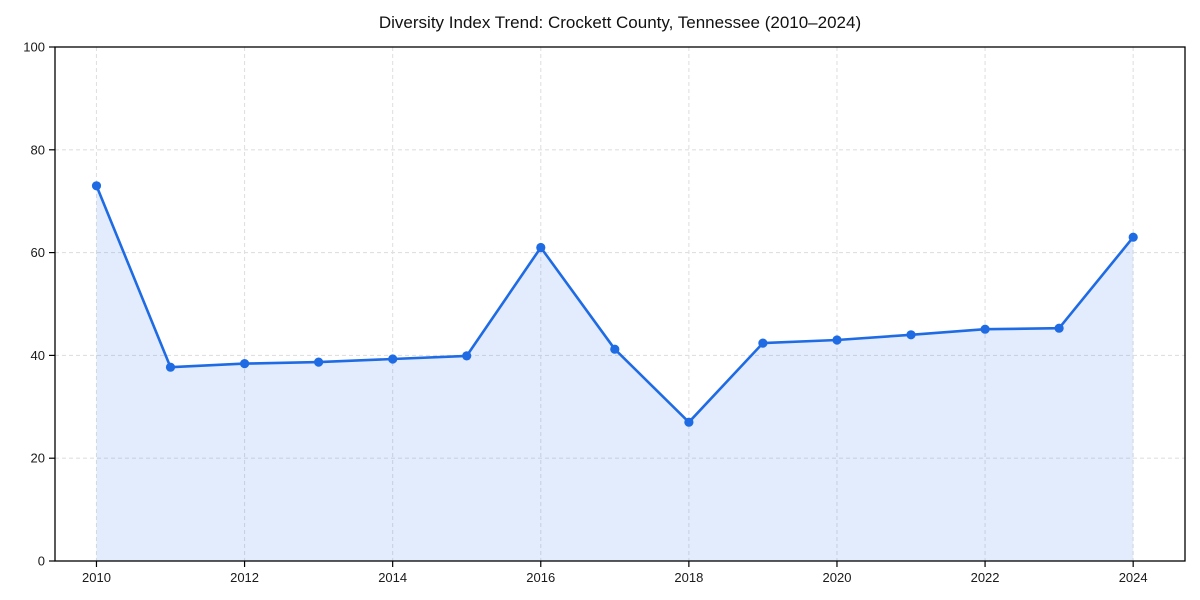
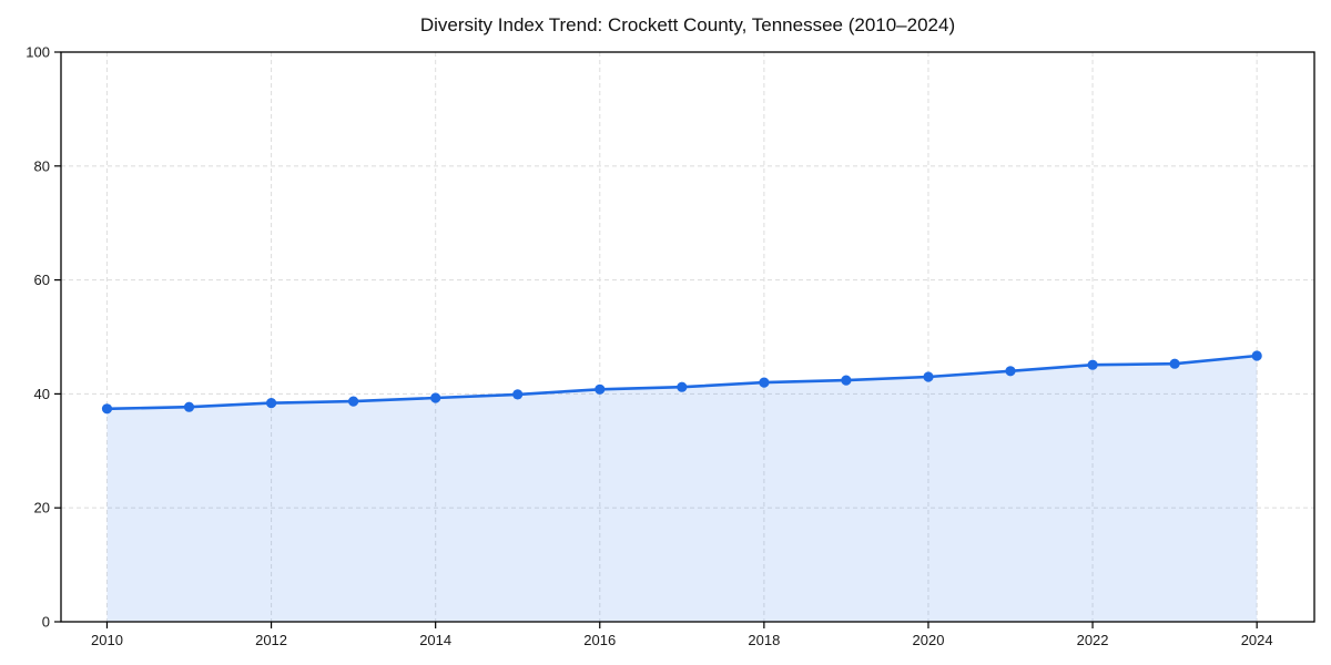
2010: 73 -> 37
2016: 61 -> 41
2018: 27 -> 42
2024: 63 -> 47
